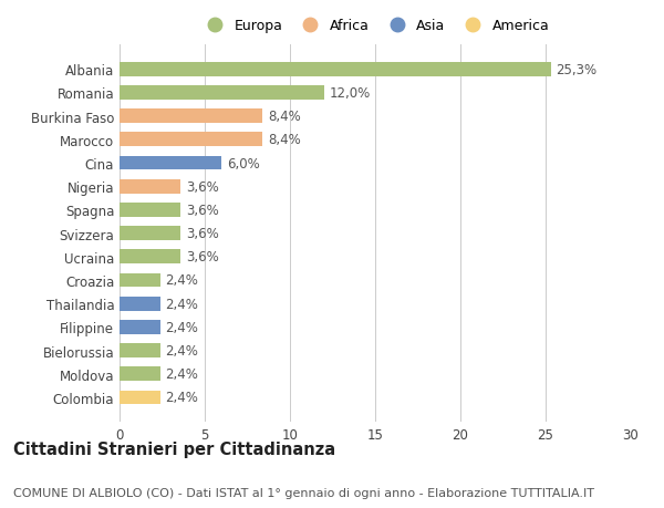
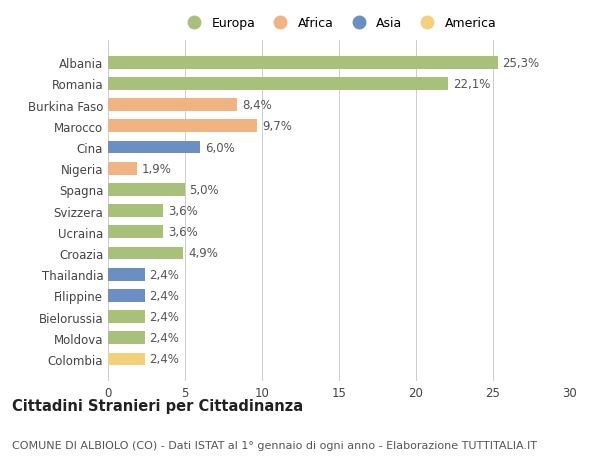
Romania: 12,0% -> 22,1%
Marocco: 8,4% -> 9,7%
Nigeria: 3,6% -> 1,9%
Spagna: 3,6% -> 5,0%
Croazia: 2,4% -> 4,9%
